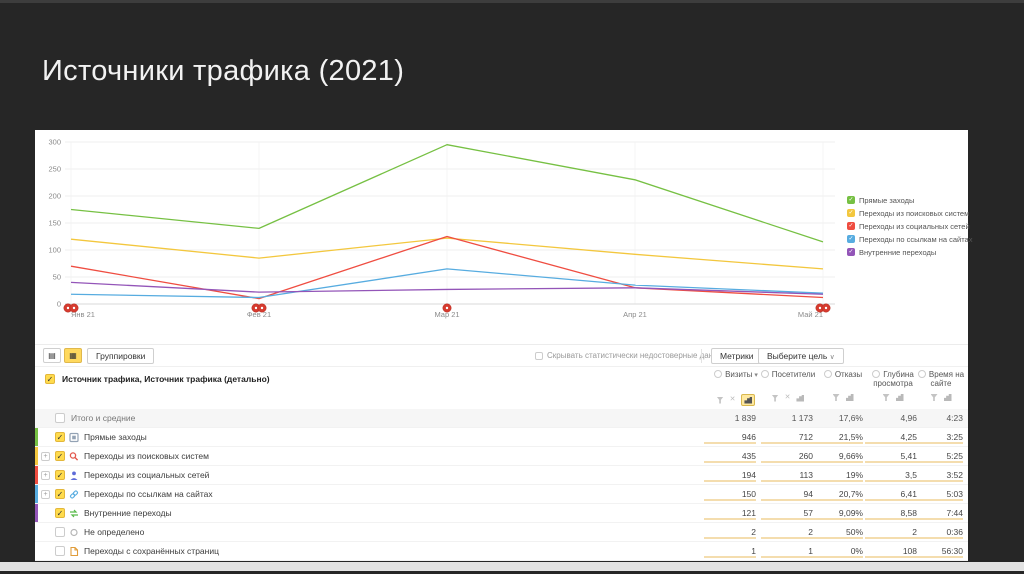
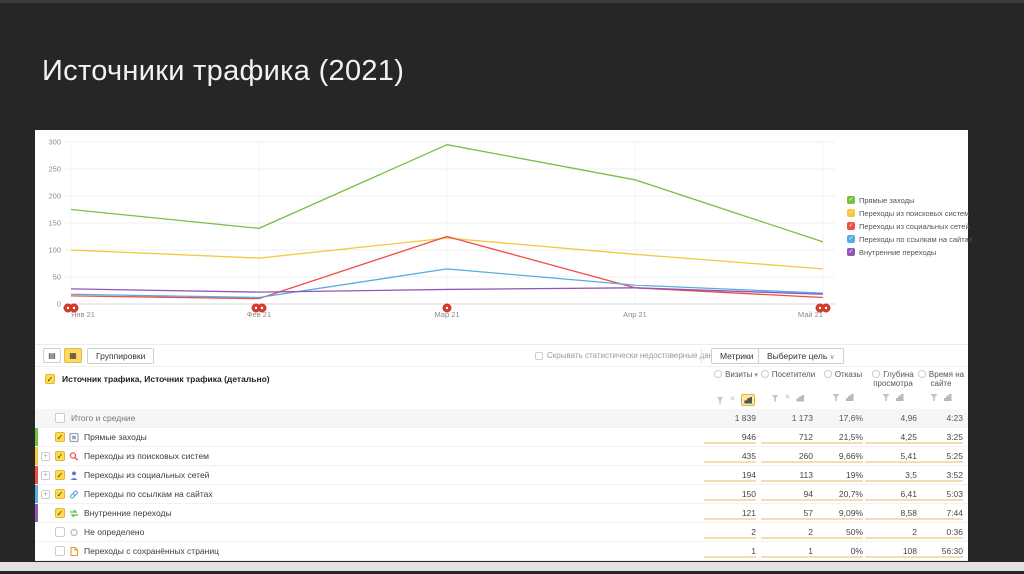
Переходы из поисковых систем/Янв 21: 120 -> 100
Переходы из социальных сетей/Янв 21: 70 -> 20
Внутренние переходы/Янв 21: 40 -> 30
